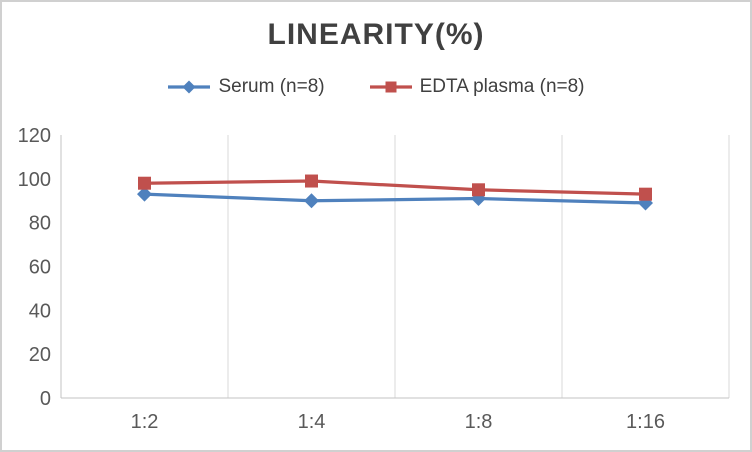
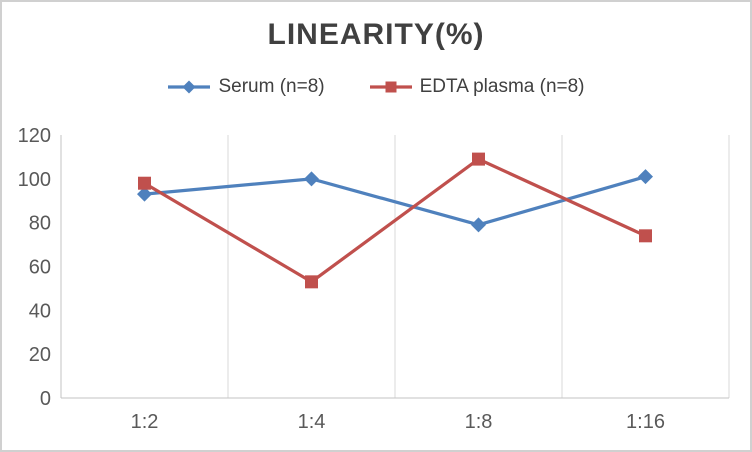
Serum (n=8)/1:4: 90 -> 100
EDTA plasma (n=8)/1:4: 99 -> 53
Serum (n=8)/1:8: 91 -> 79
EDTA plasma (n=8)/1:8: 95 -> 109
Serum (n=8)/1:16: 89 -> 101
EDTA plasma (n=8)/1:16: 93 -> 74
